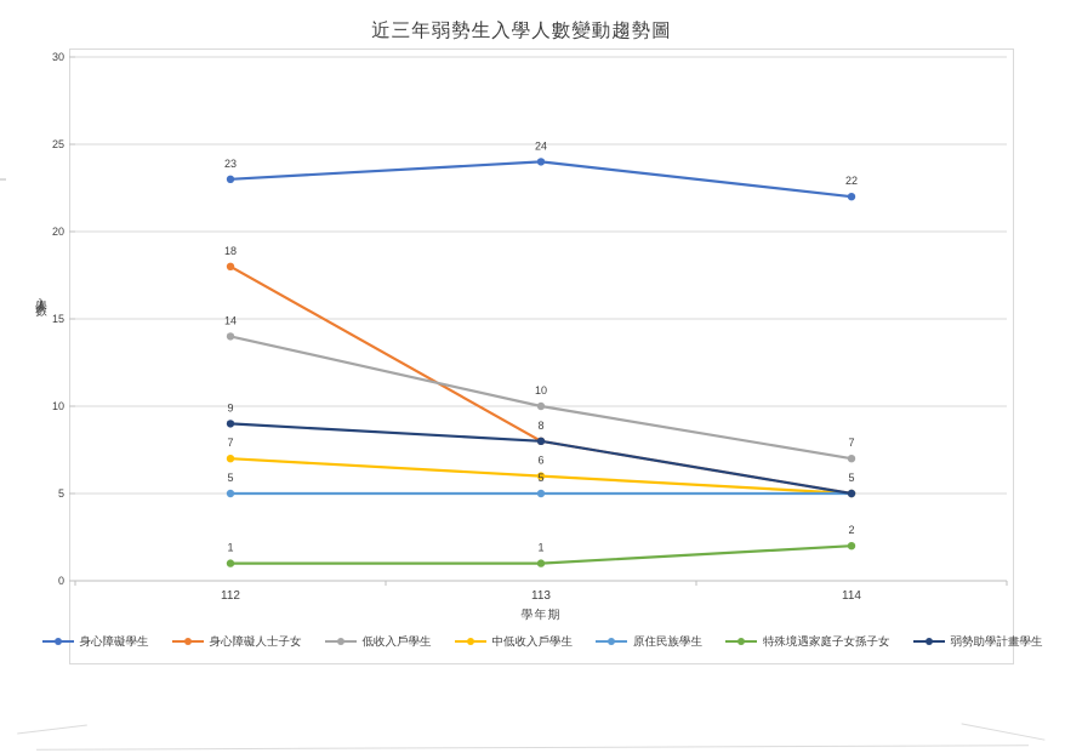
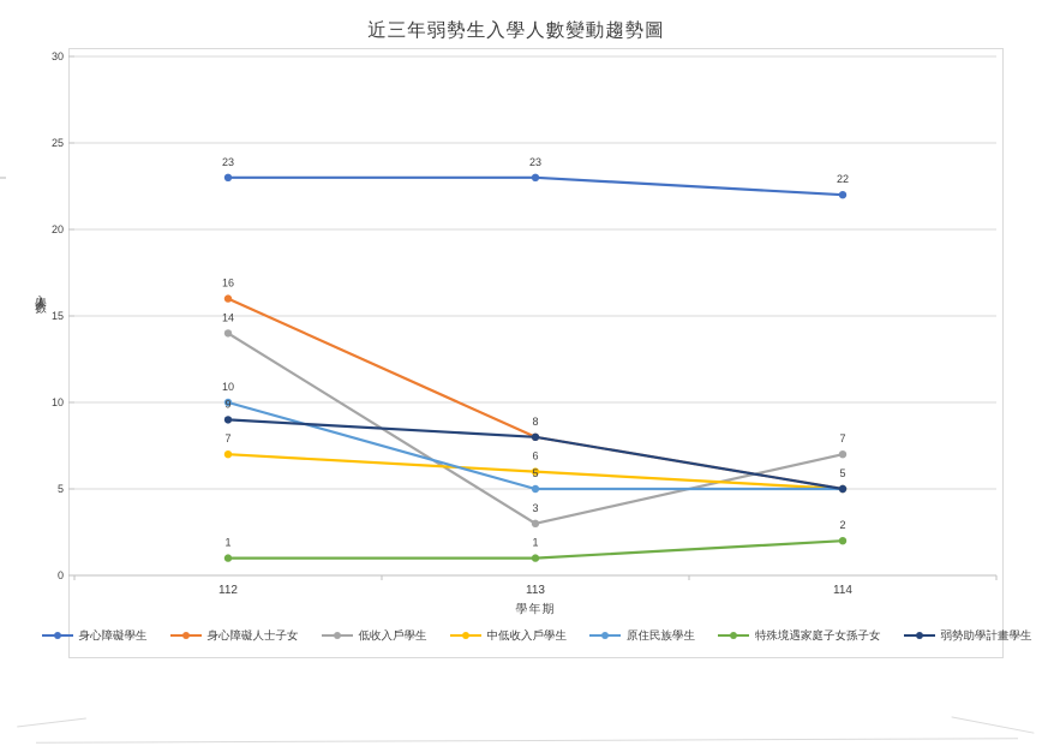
身心障礙人士子女/112: 18 -> 16
原住民族學生/112: 5 -> 10
身心障礙學生/113: 24 -> 23
低收入戶學生/113: 10 -> 3
